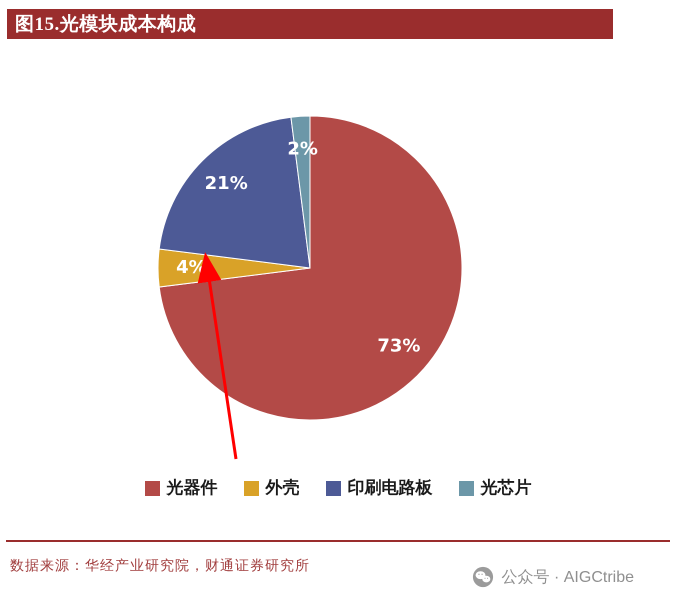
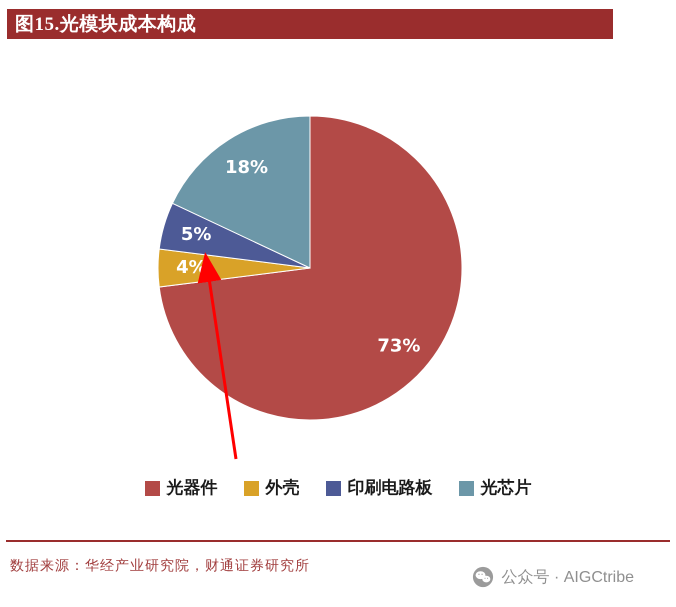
印刷电路板: 21% -> 5%
光芯片: 2% -> 18%
